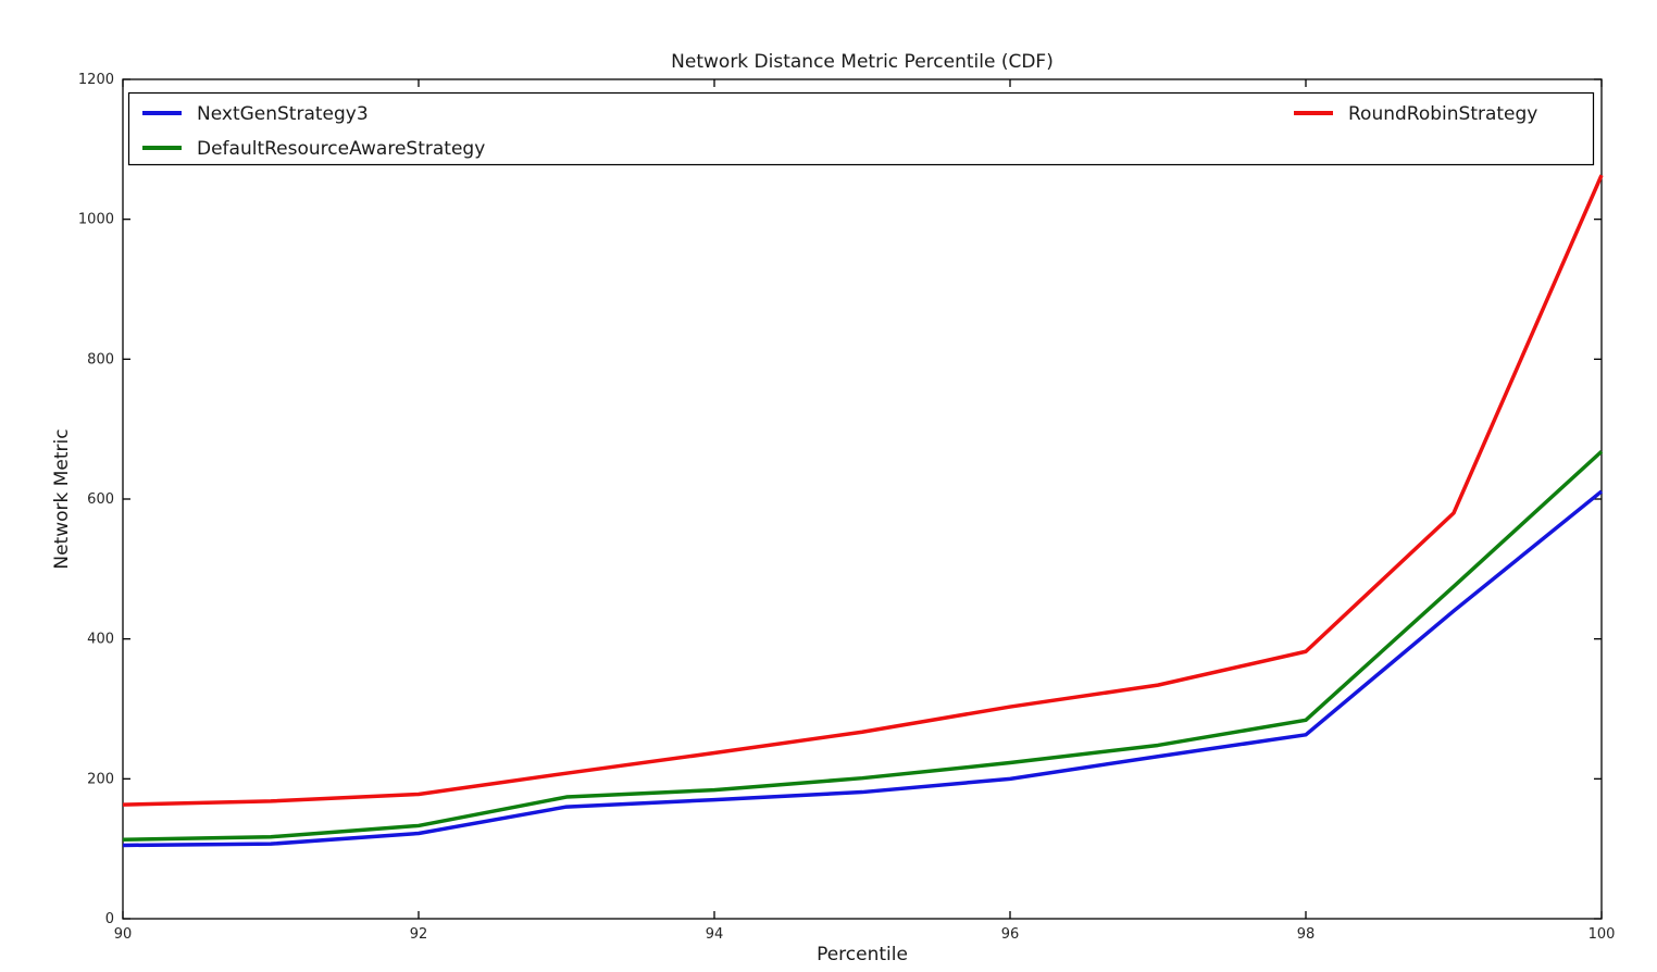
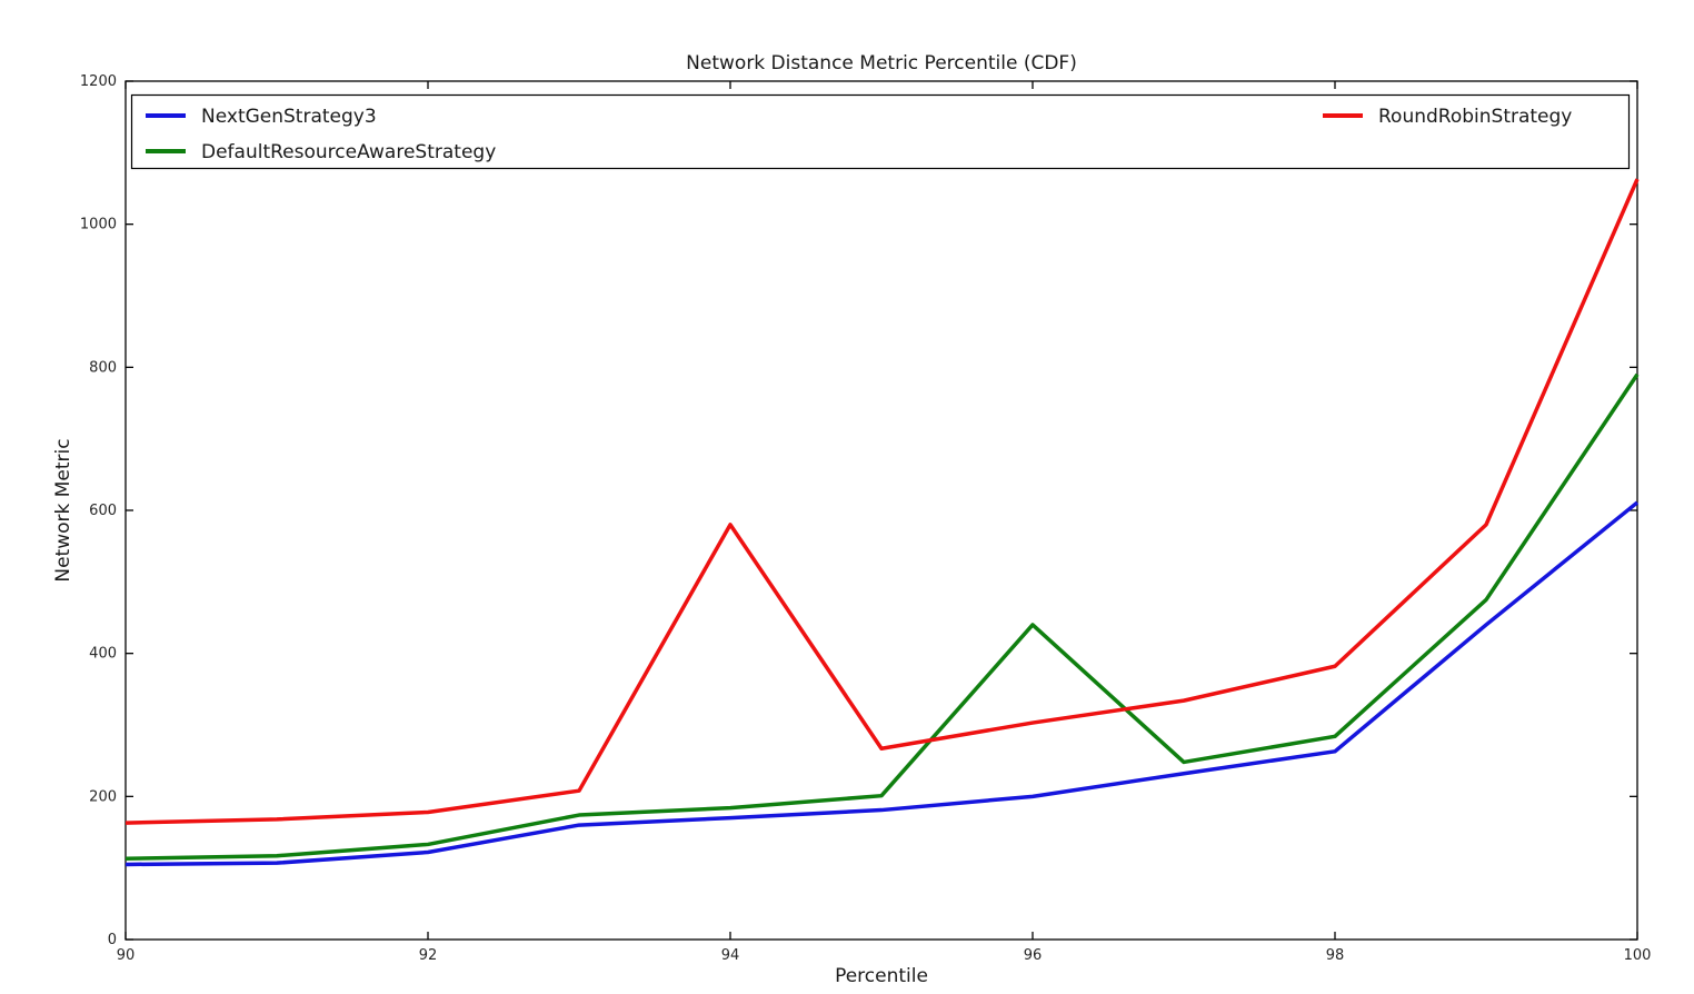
RoundRobinStrategy/94: 240 -> 580
DefaultResourceAwareStrategy/96: 220 -> 440
DefaultResourceAwareStrategy/100: 670 -> 790
